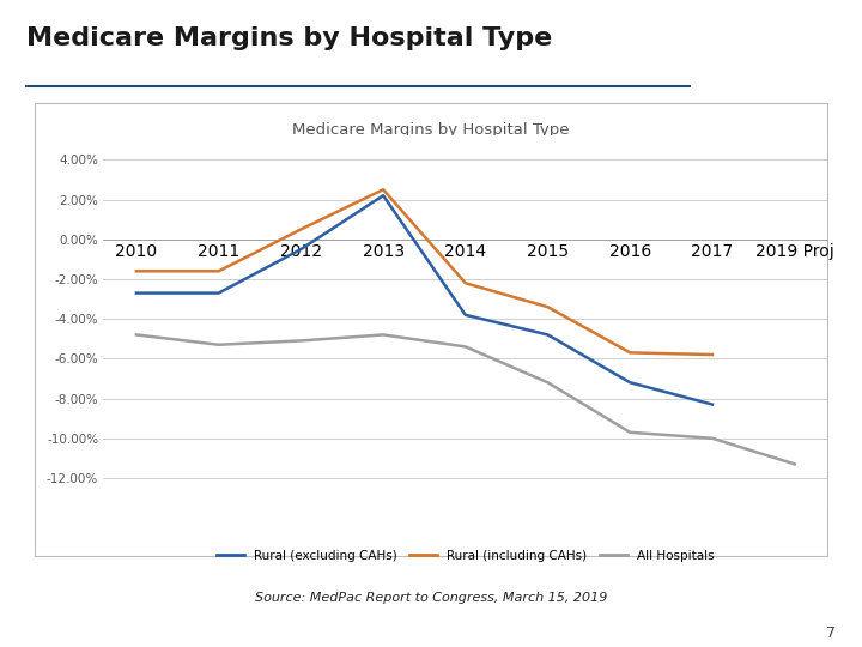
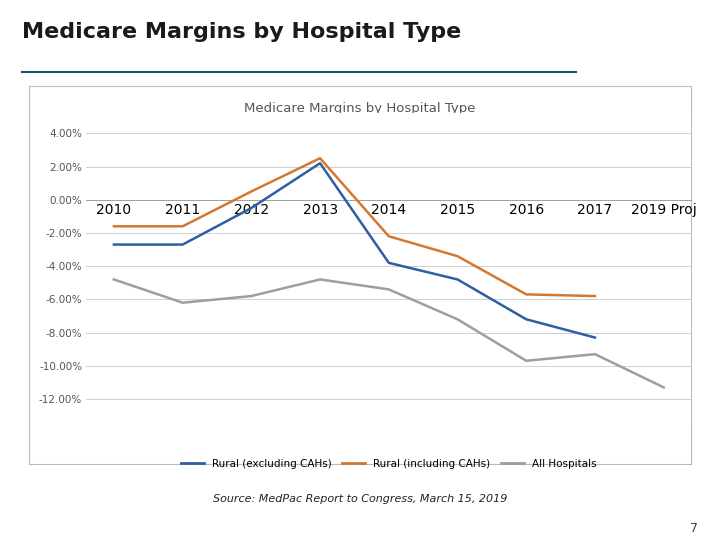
All Hospitals/2011: -5.3% -> -6.2%
All Hospitals/2012: -5.1% -> -5.8%
All Hospitals/2017: -10.0% -> -9.3%
